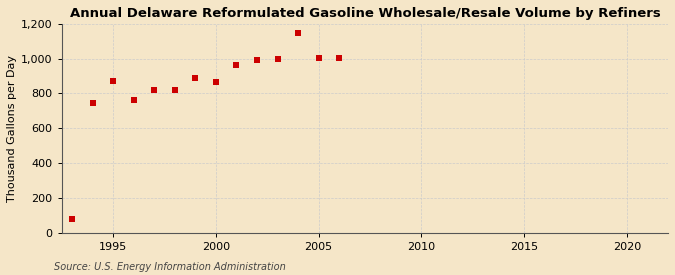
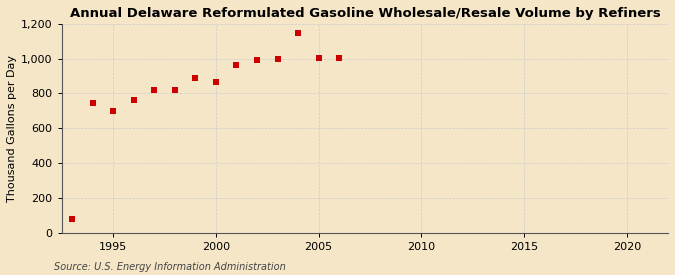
1995: 870 -> 700
